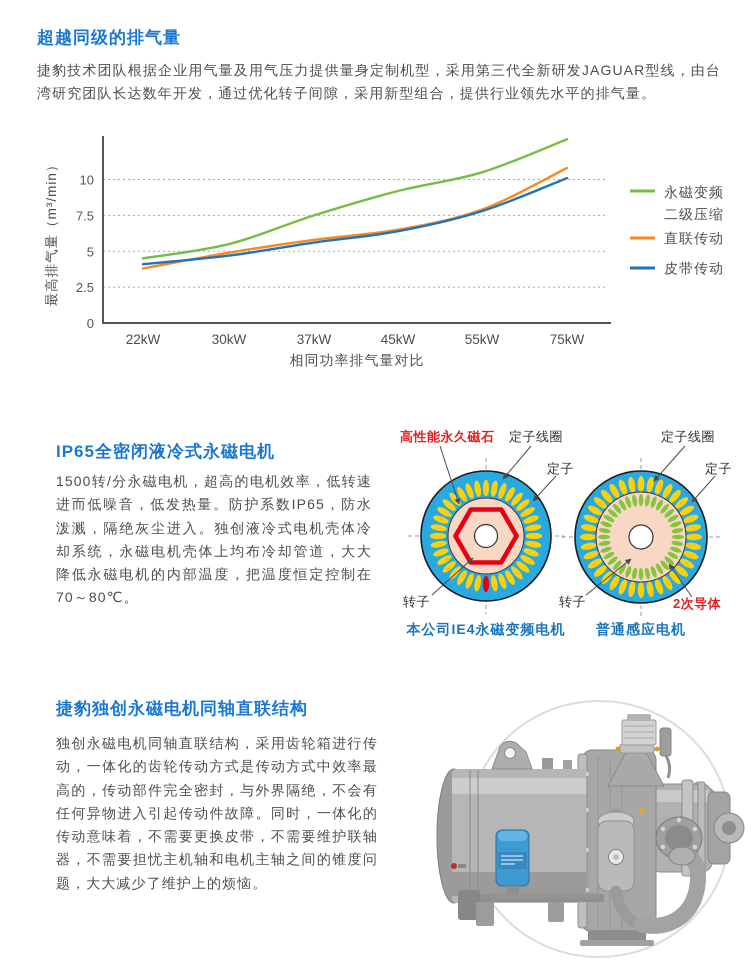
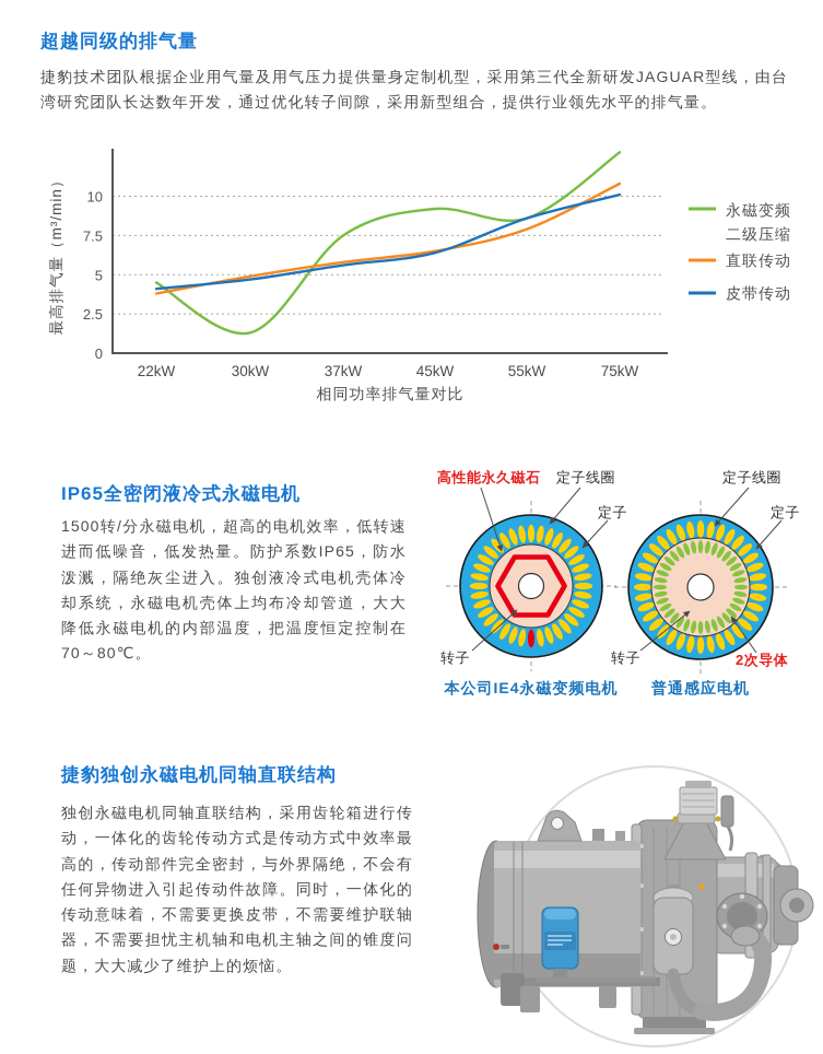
永磁变频二级压缩/30kW: 5.5 -> 1.3
永磁变频二级压缩/55kW: 10.5 -> 8.6
皮带传动/55kW: 7.8 -> 8.6
